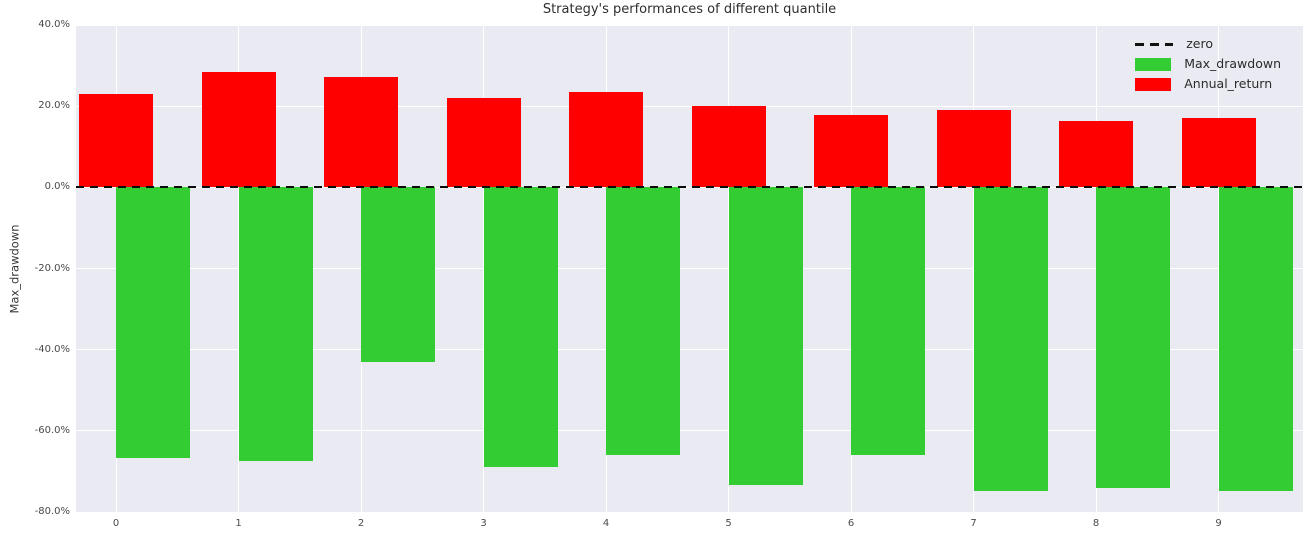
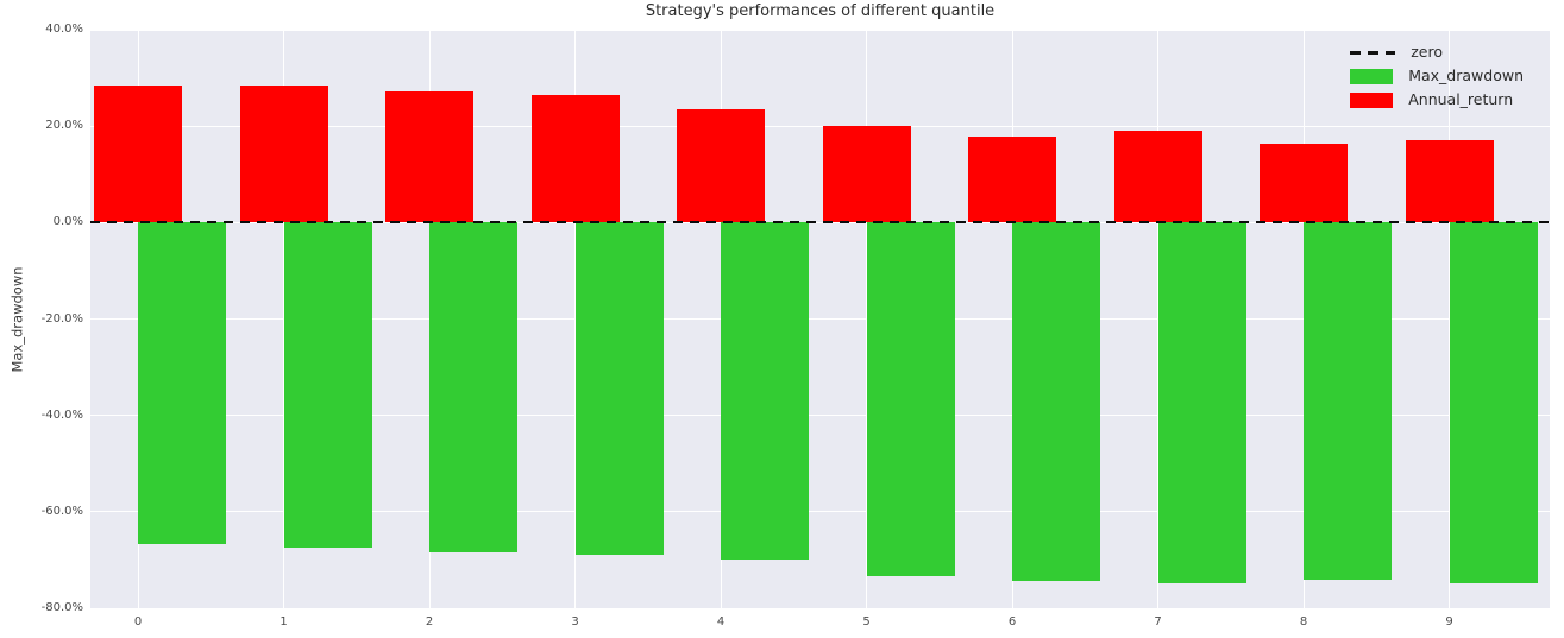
Annual_return/0: 23% -> 28%
Max_drawdown/2: -43% -> -68%
Annual_return/3: 22% -> 26%
Max_drawdown/4: -66% -> -70%
Max_drawdown/6: -66% -> -74%
